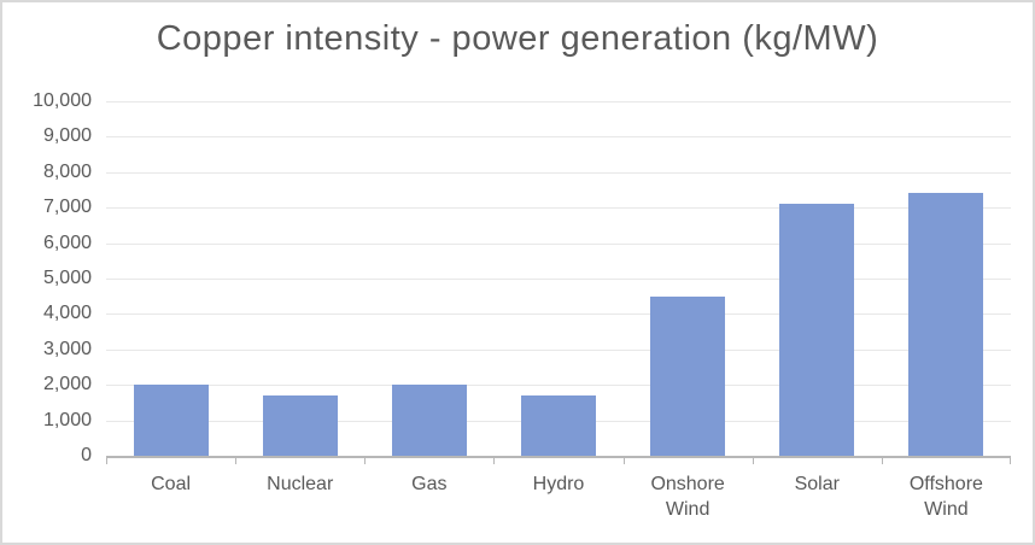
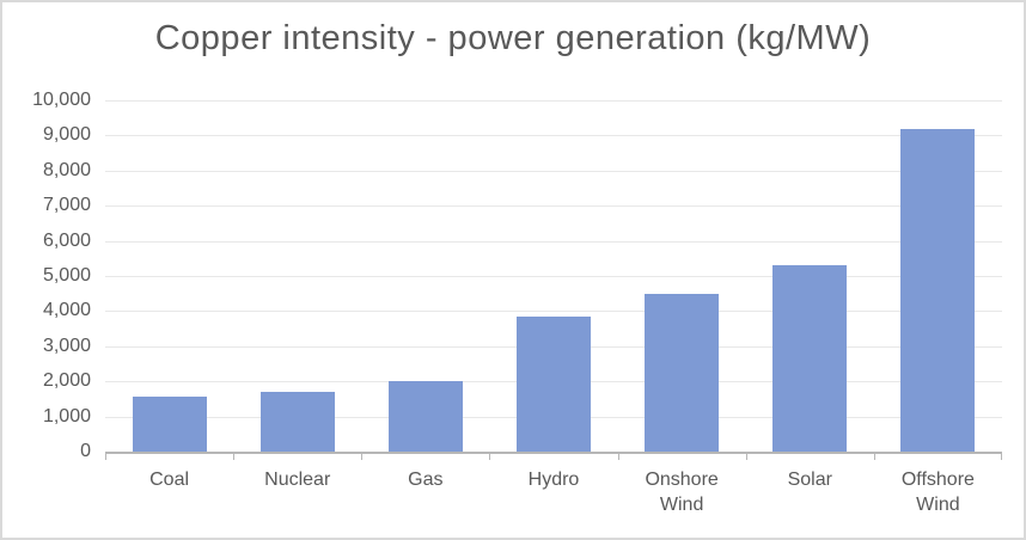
Coal: 2000 -> 1600
Hydro: 1700 -> 3800
Solar: 7100 -> 5300
Offshore Wind: 7400 -> 9200
